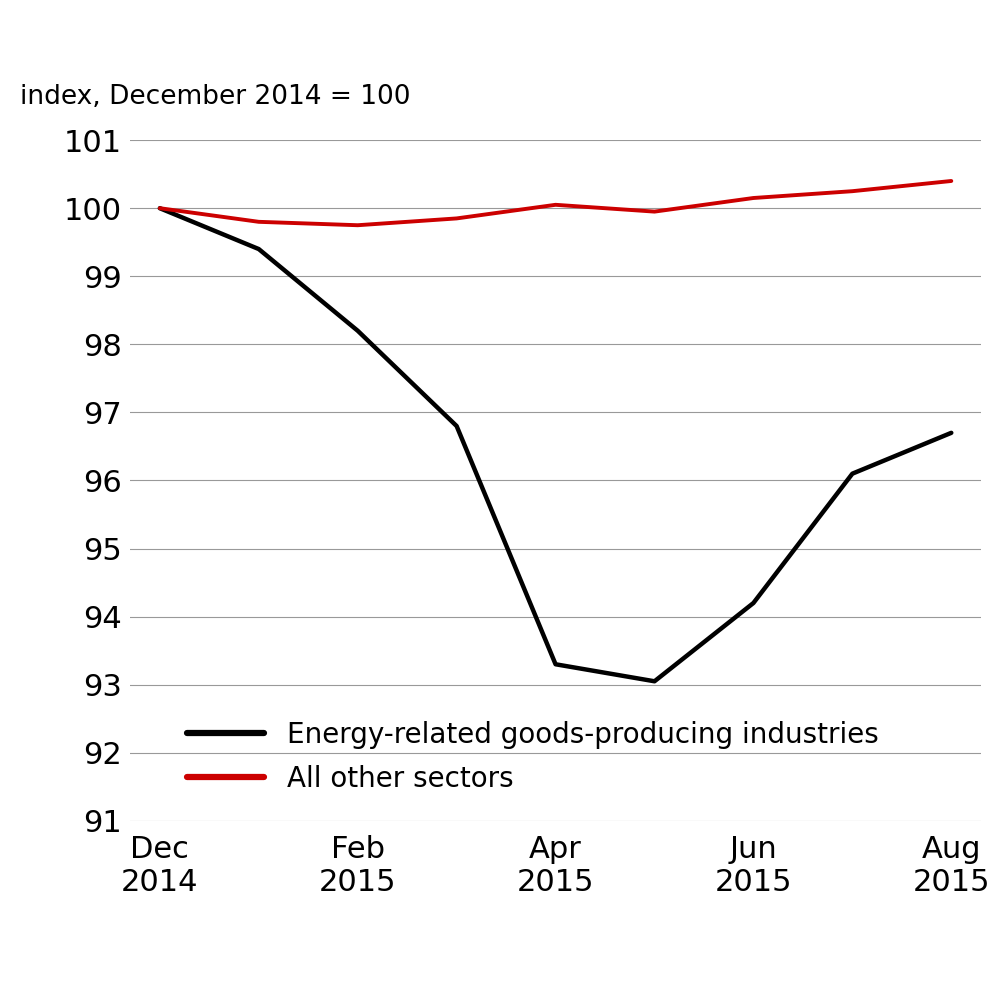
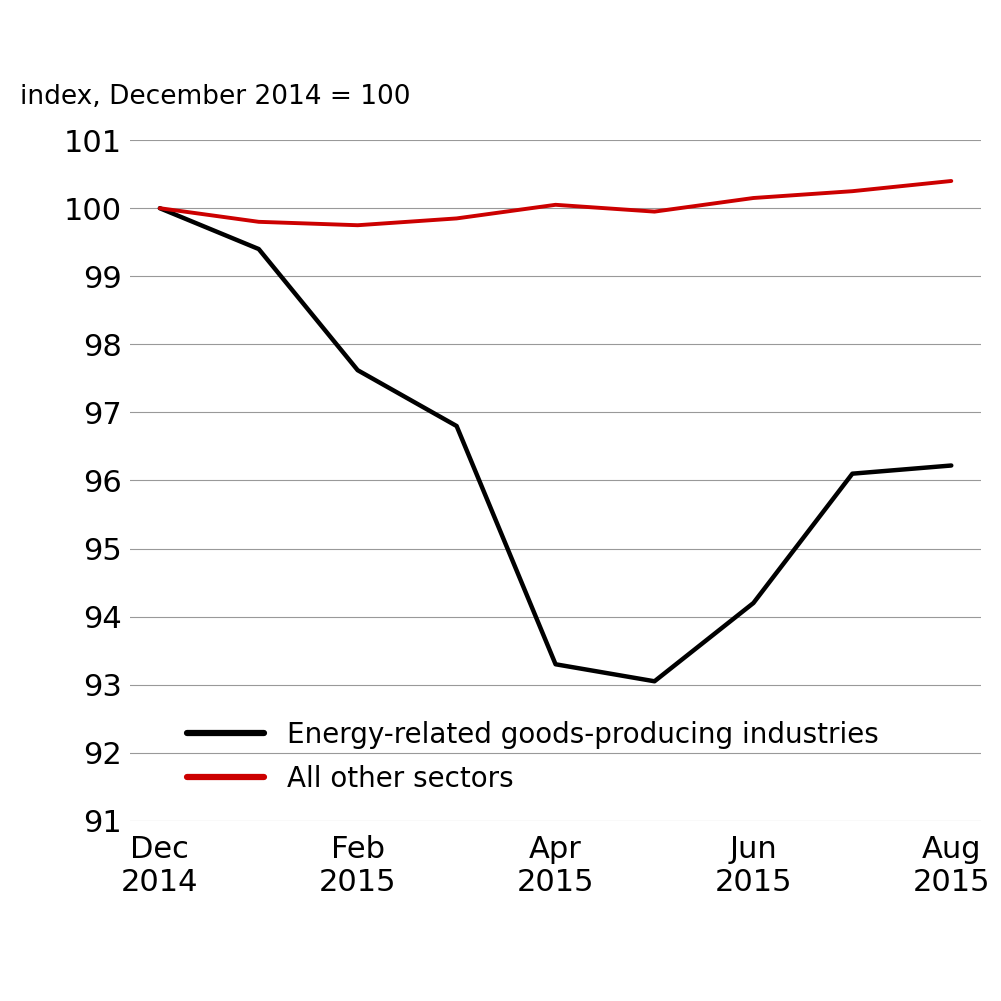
Energy-related goods-producing industries/Feb 2015: 98.20 -> 97.62
Energy-related goods-producing industries/Aug 2015: 96.70 -> 96.22
